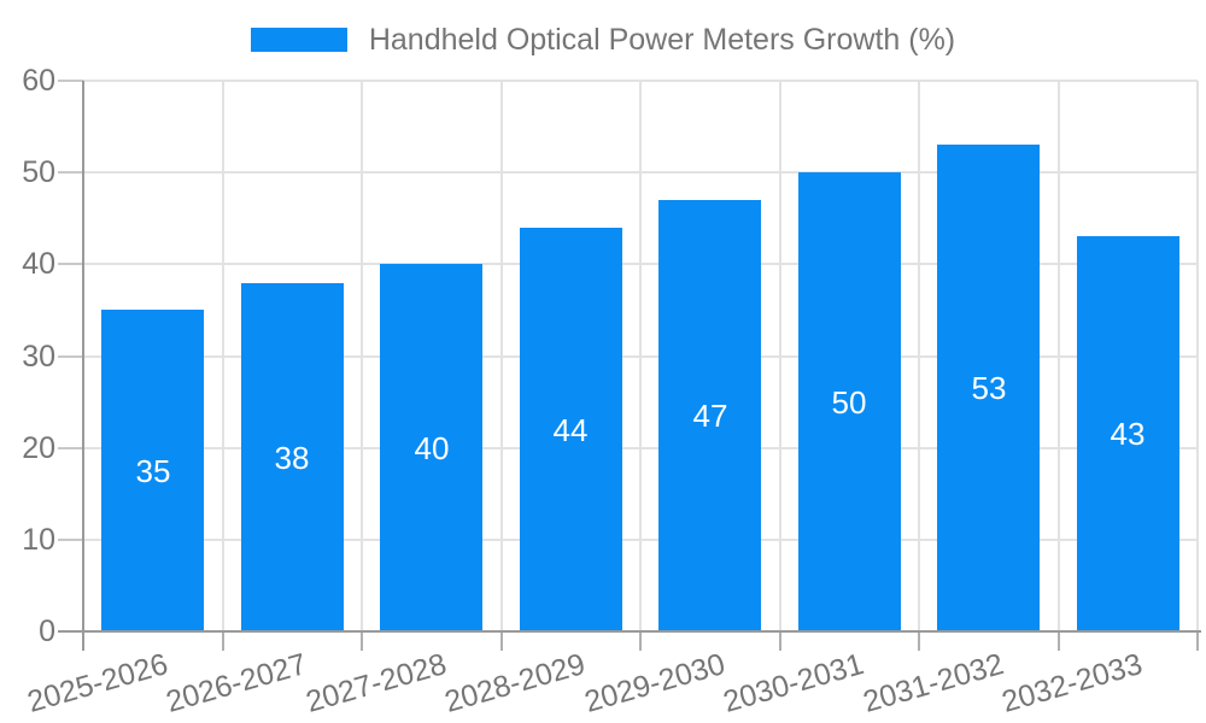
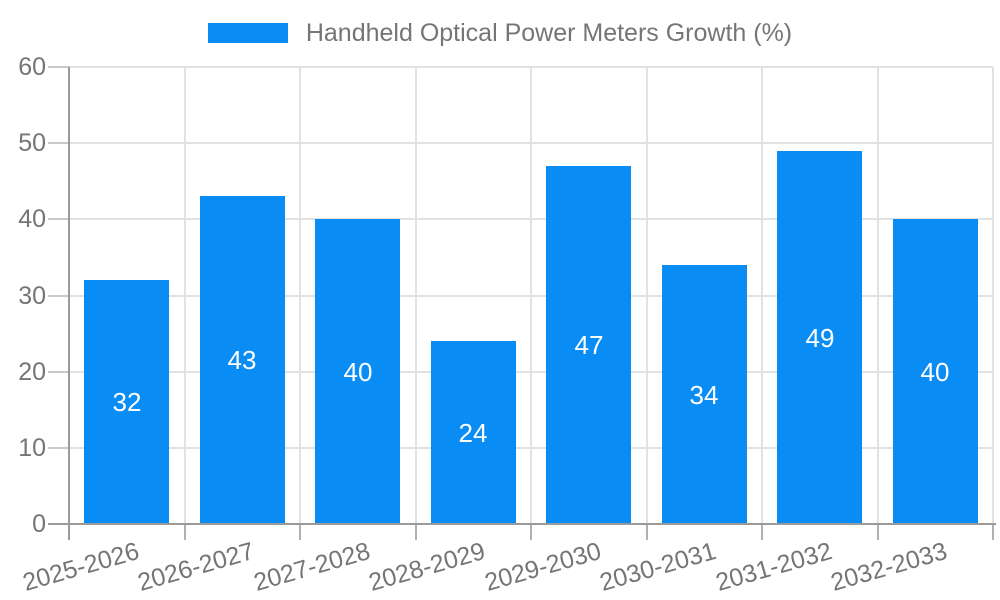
2025-2026: 35 -> 32
2026-2027: 38 -> 43
2028-2029: 44 -> 24
2030-2031: 50 -> 34
2031-2032: 53 -> 49
2032-2033: 43 -> 40
